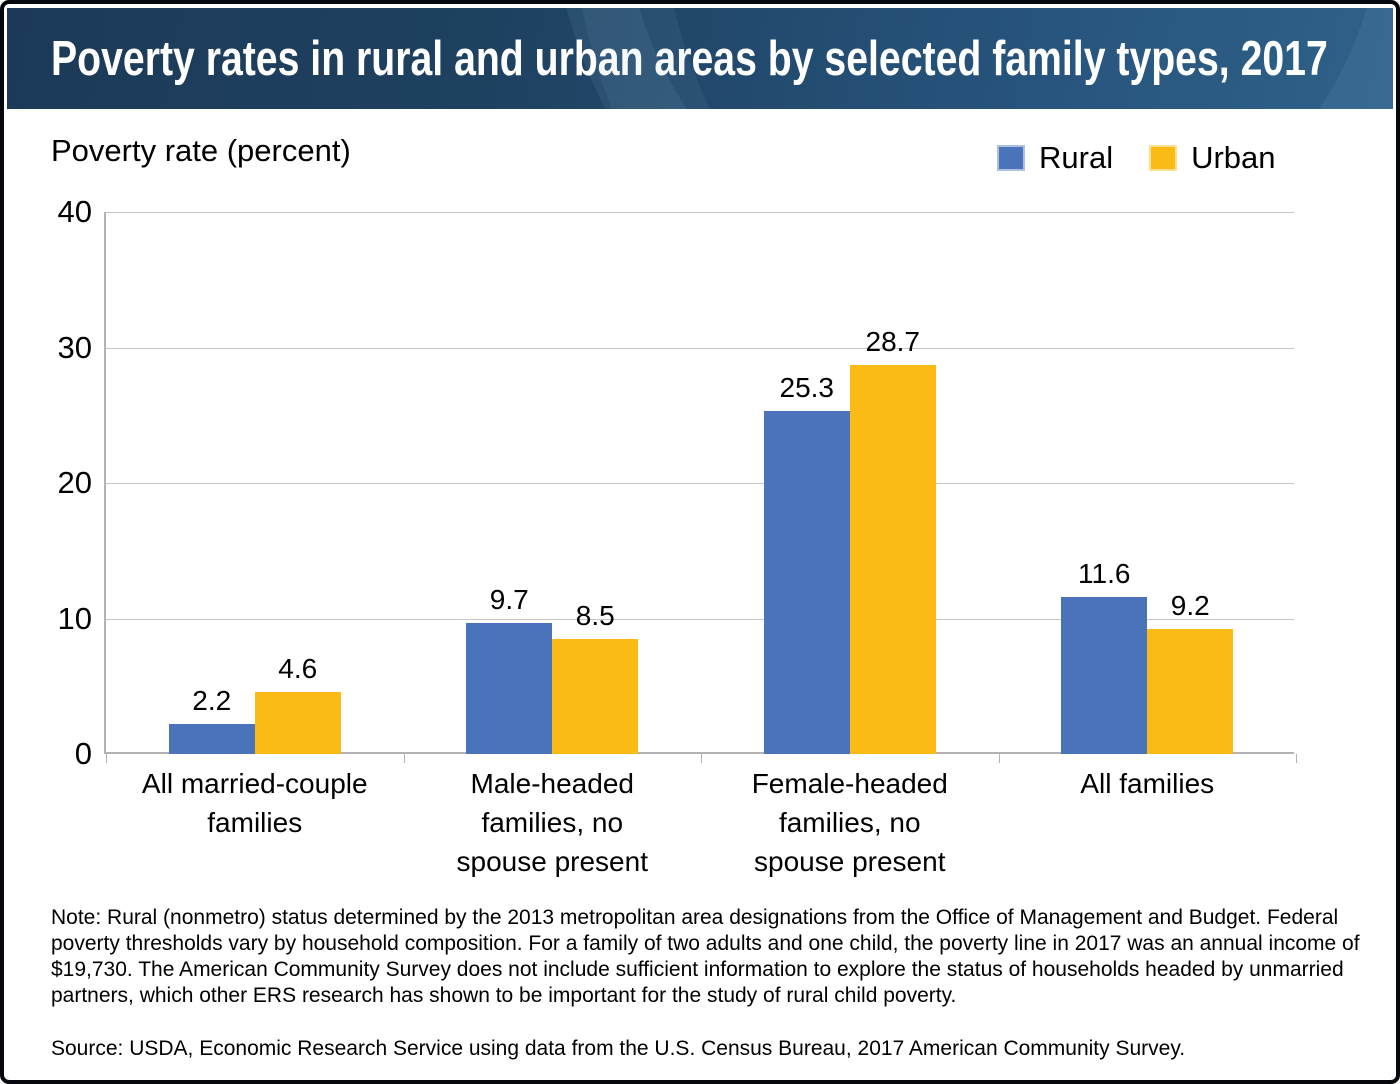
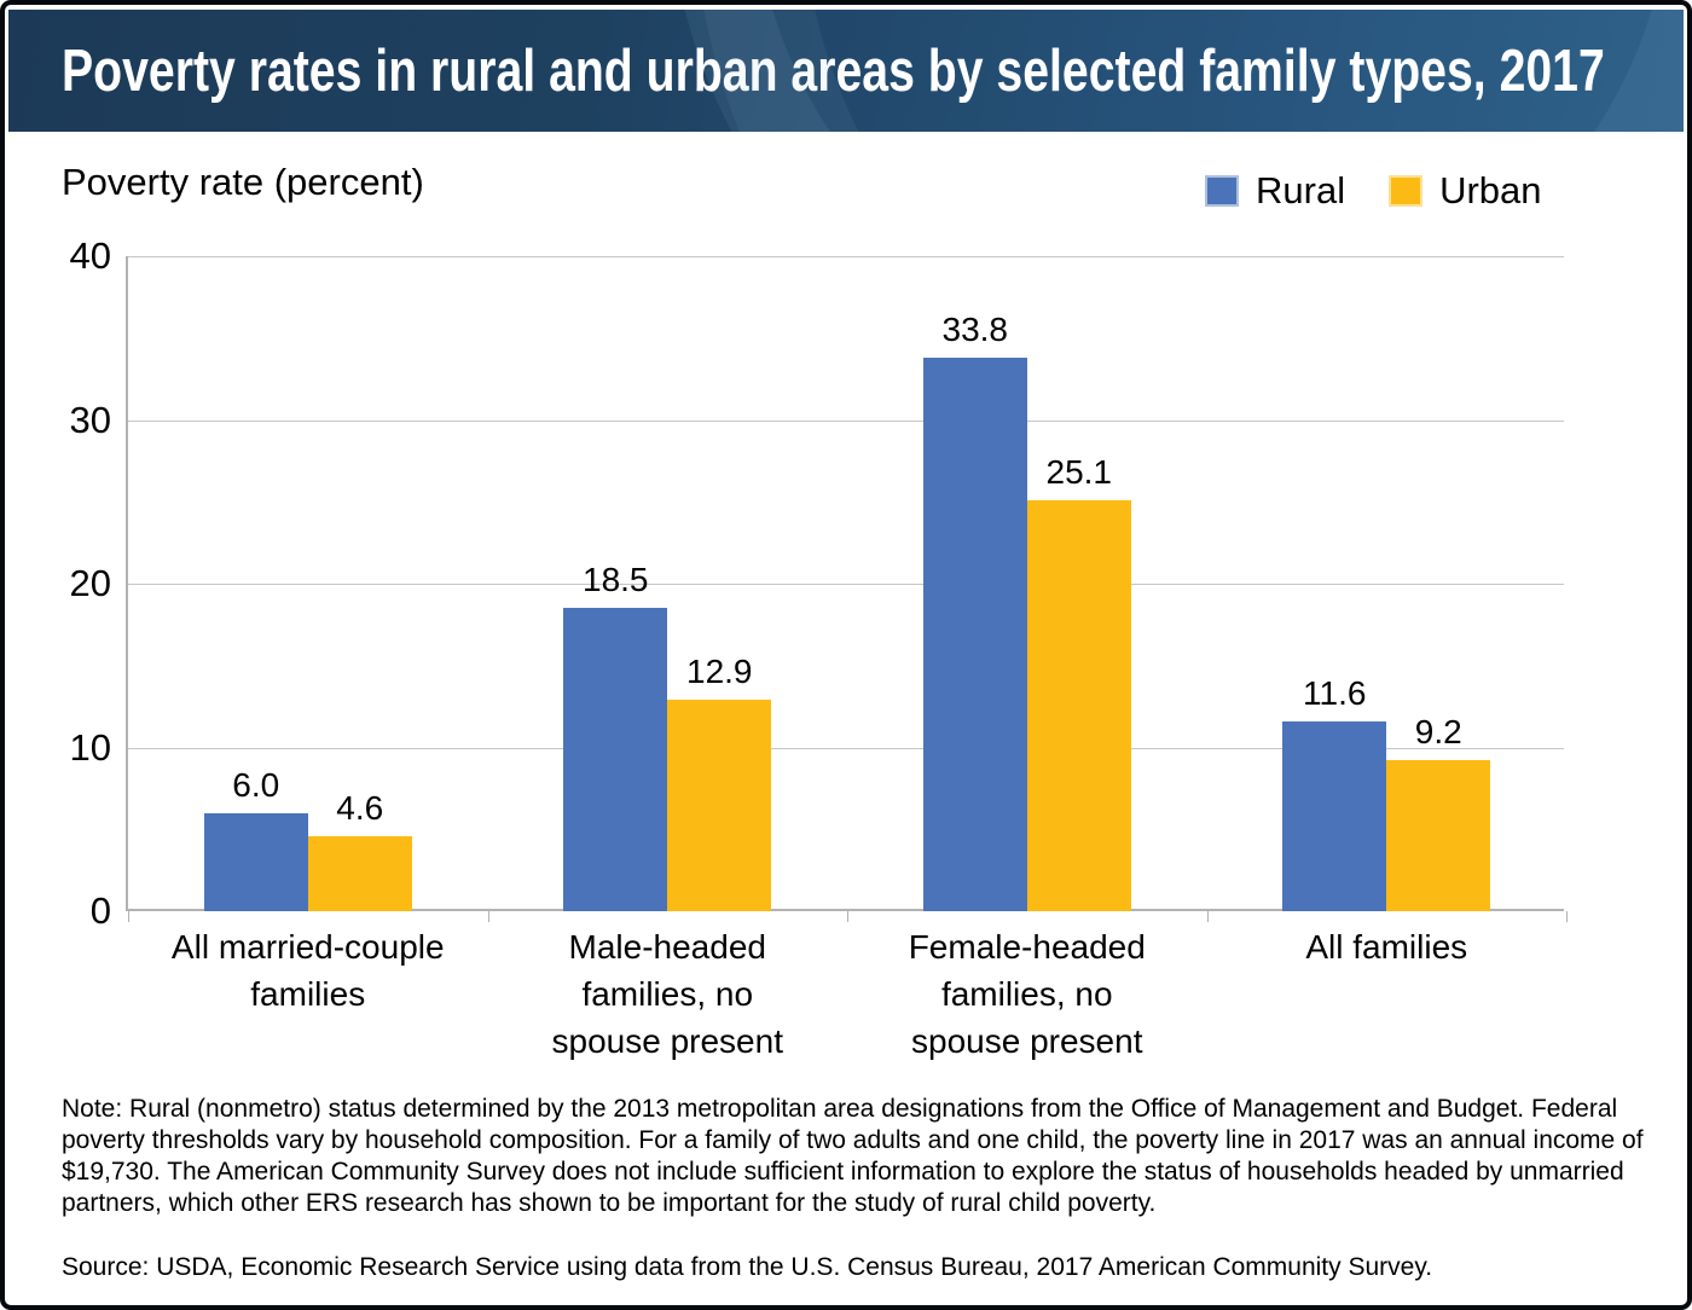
Rural/All married-couple families: 2.2 -> 6.0
Rural/Male-headed families, no spouse present: 9.7 -> 18.5
Urban/Male-headed families, no spouse present: 8.5 -> 12.9
Rural/Female-headed families, no spouse present: 25.3 -> 33.8
Urban/Female-headed families, no spouse present: 28.7 -> 25.1
